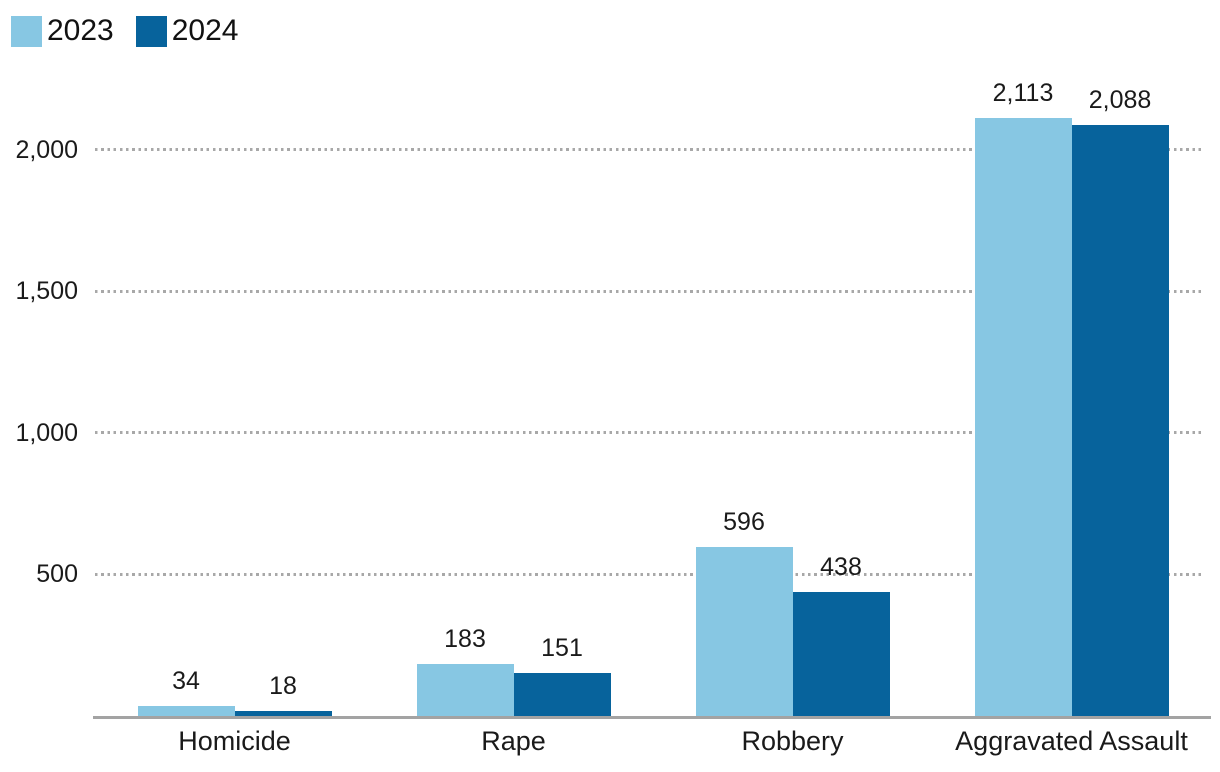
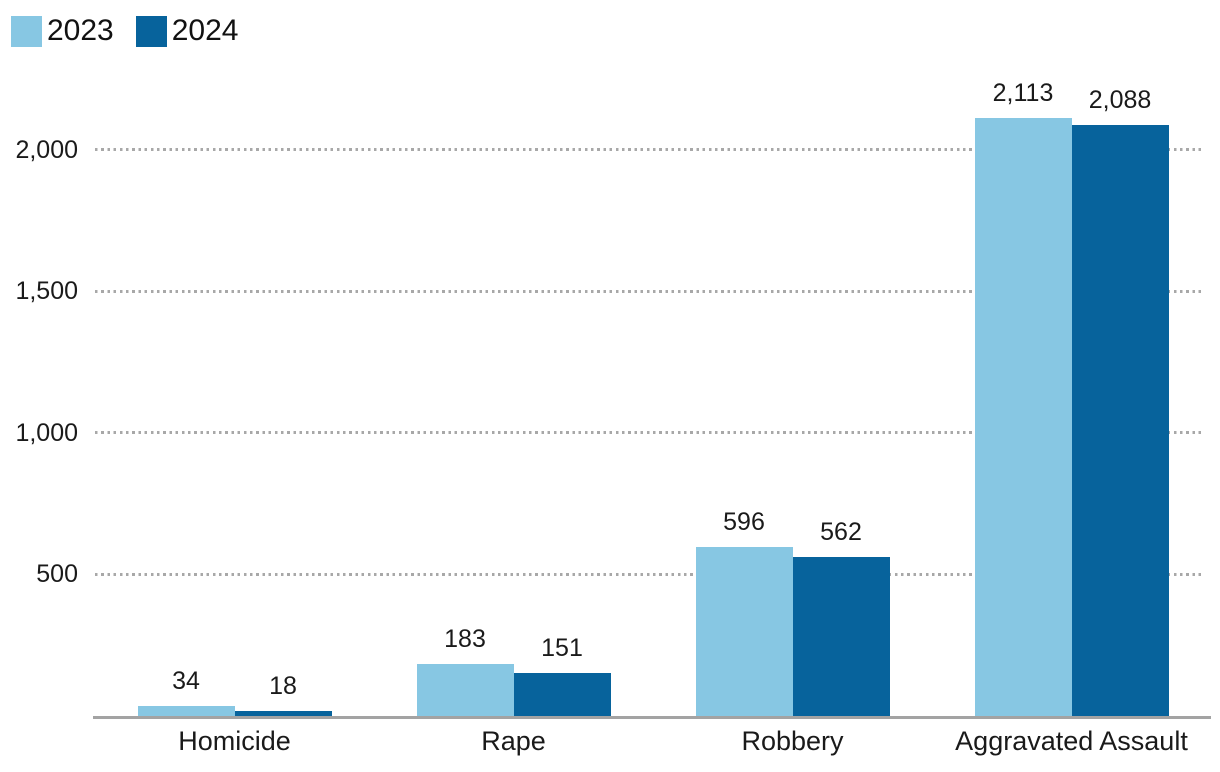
2024/Robbery: 438 -> 562
